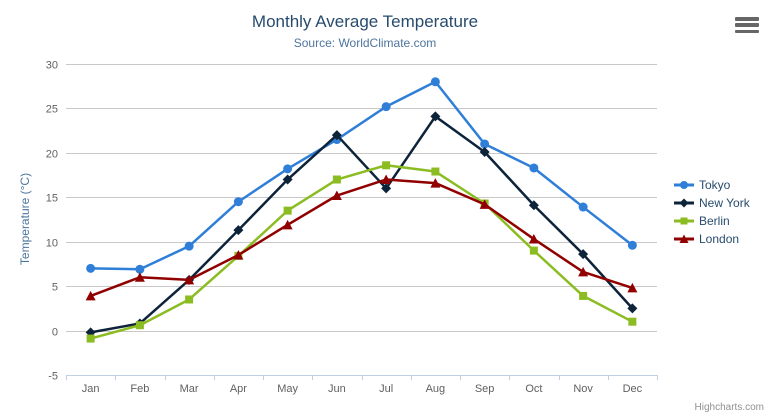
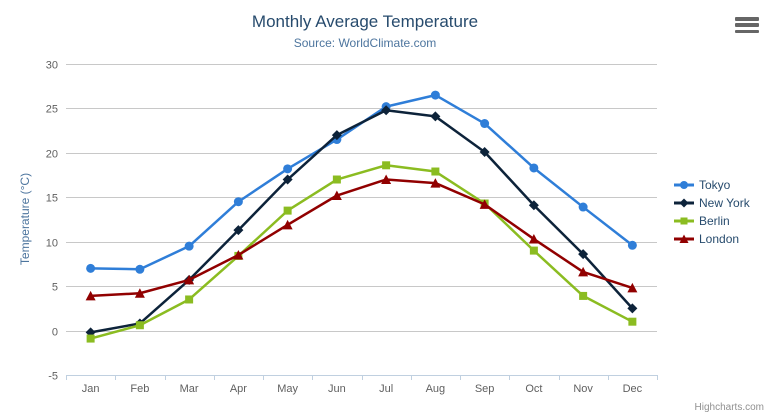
London/Feb: 6 -> 4
New York/Jul: 16 -> 25
Tokyo/Aug: 28 -> 26
Tokyo/Sep: 21 -> 23
